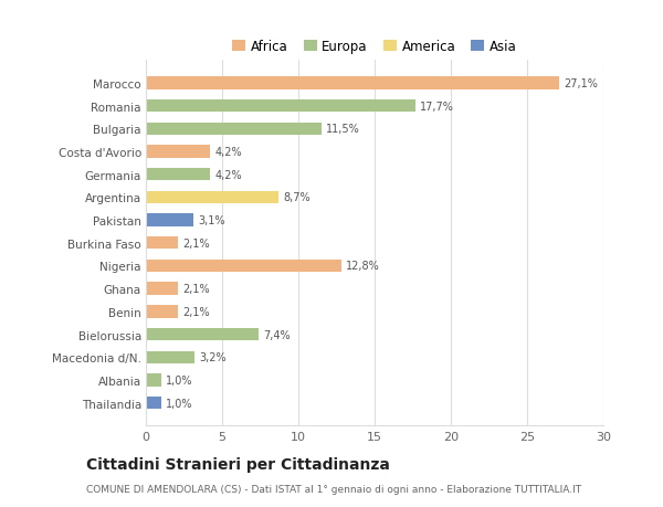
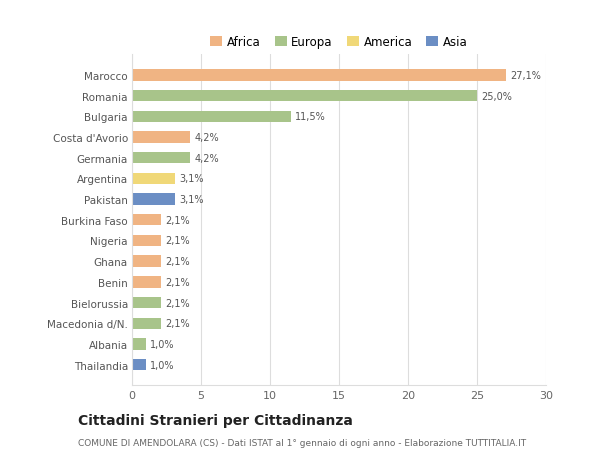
Romania: 17,7% -> 25,0%
Argentina: 8,7% -> 3,1%
Nigeria: 12,8% -> 2,1%
Bielorussia: 7,4% -> 2,1%
Macedonia d/N.: 3,2% -> 2,1%
